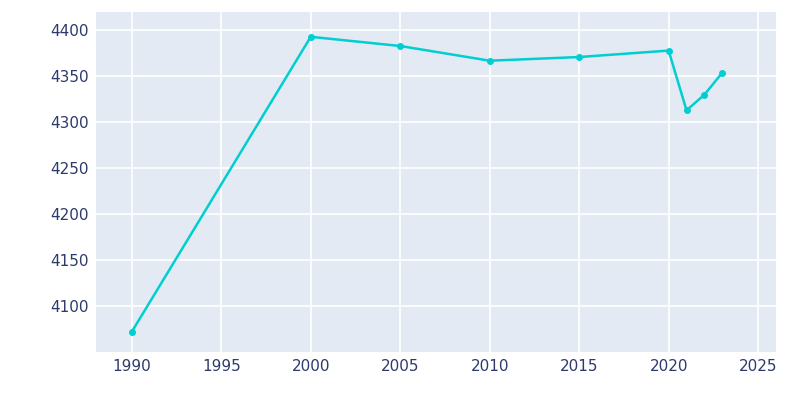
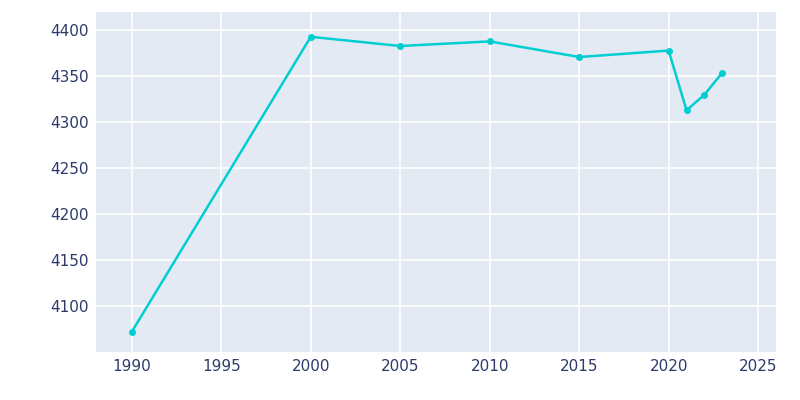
2010: 4367 -> 4388
